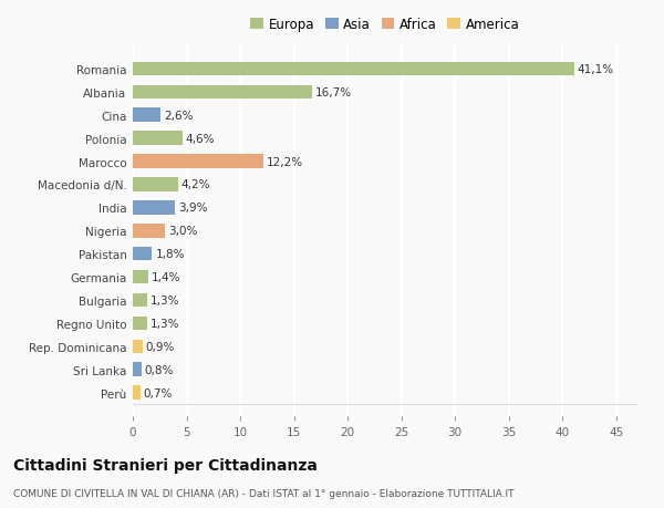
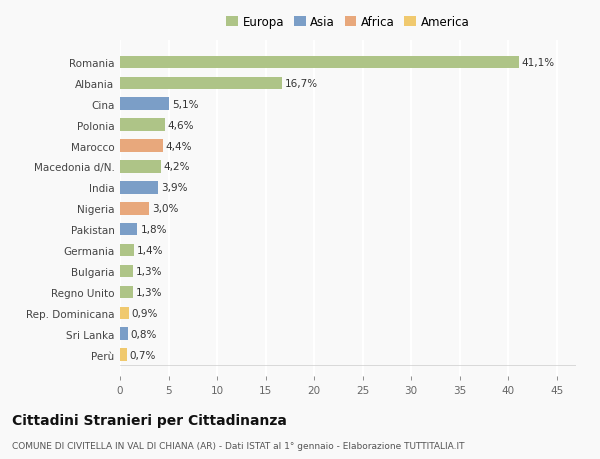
Cina: 2,6% -> 5,1%
Marocco: 12,2% -> 4,4%
